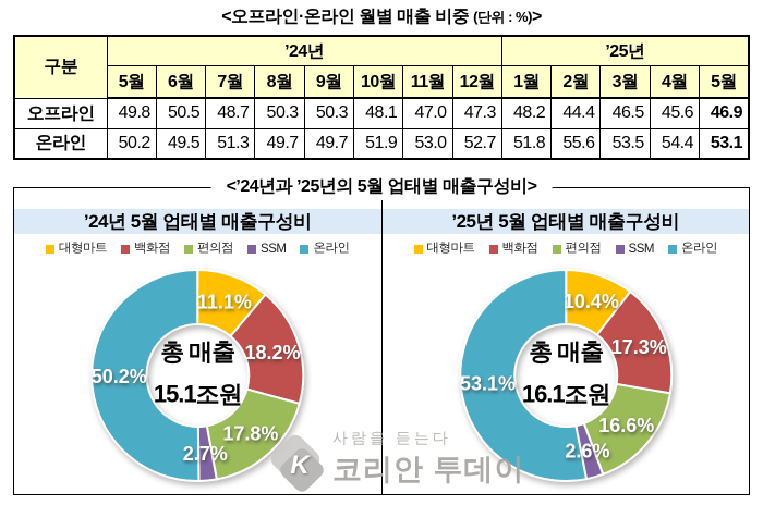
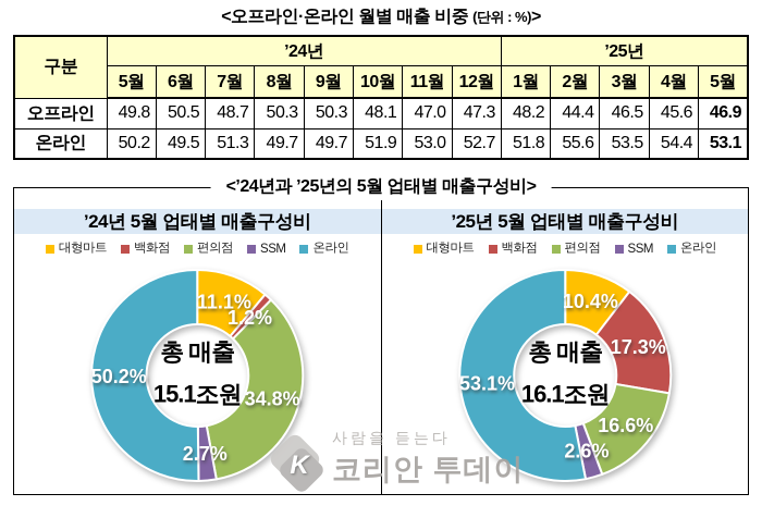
’24년 5월 업태별 매출구성비/백화점: 18.2% -> 1.2%
’24년 5월 업태별 매출구성비/편의점: 17.8% -> 34.8%
